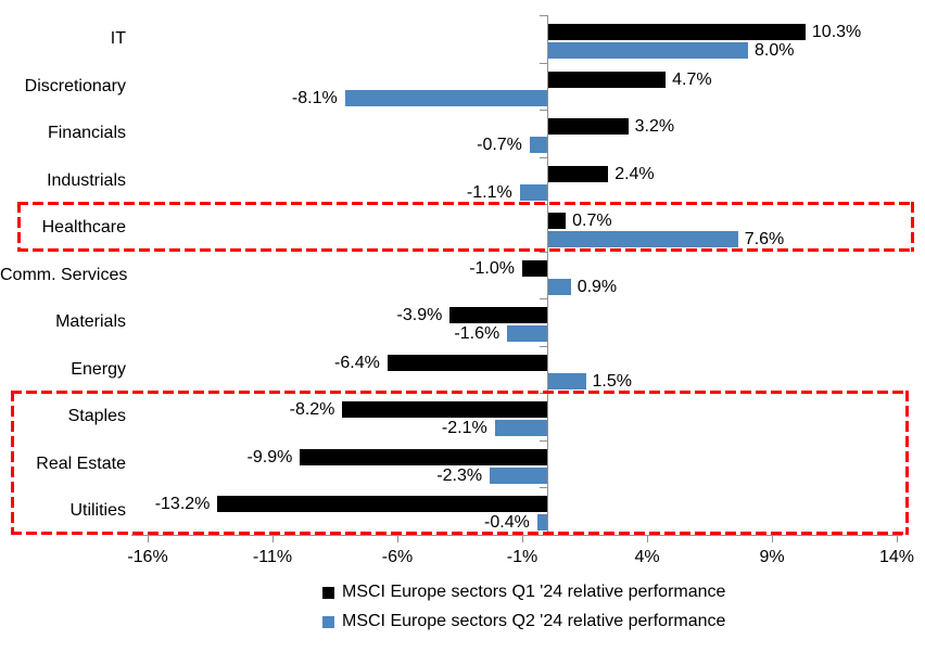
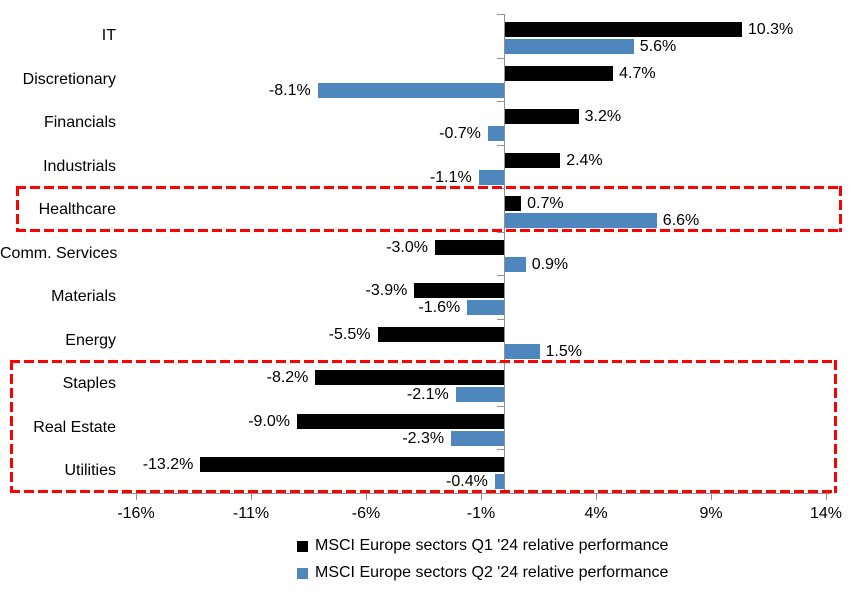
MSCI Europe sectors Q2 '24 relative performance/IT: 8.0% -> 5.6%
MSCI Europe sectors Q2 '24 relative performance/Healthcare: 7.6% -> 6.6%
MSCI Europe sectors Q1 '24 relative performance/Comm. Services: -1.0% -> -3.0%
MSCI Europe sectors Q1 '24 relative performance/Energy: -6.4% -> -5.5%
MSCI Europe sectors Q1 '24 relative performance/Real Estate: -9.9% -> -9.0%
